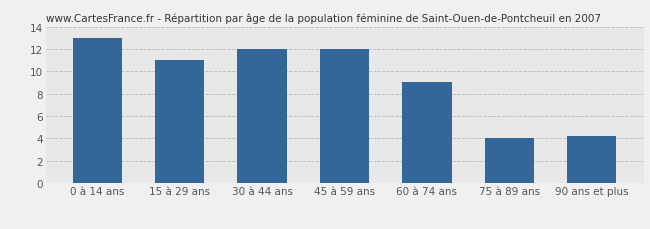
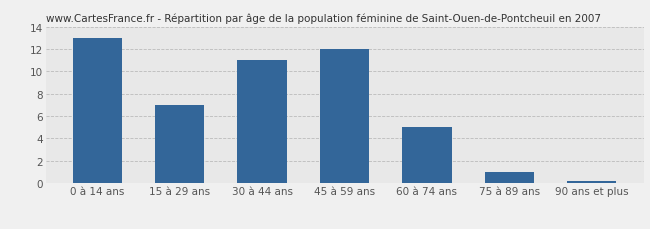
15 à 29 ans: 11.0 -> 7.0
30 à 44 ans: 12.0 -> 11.0
60 à 74 ans: 9.0 -> 5.0
75 à 89 ans: 4.0 -> 1.0
90 ans et plus: 4.2 -> 0.1
